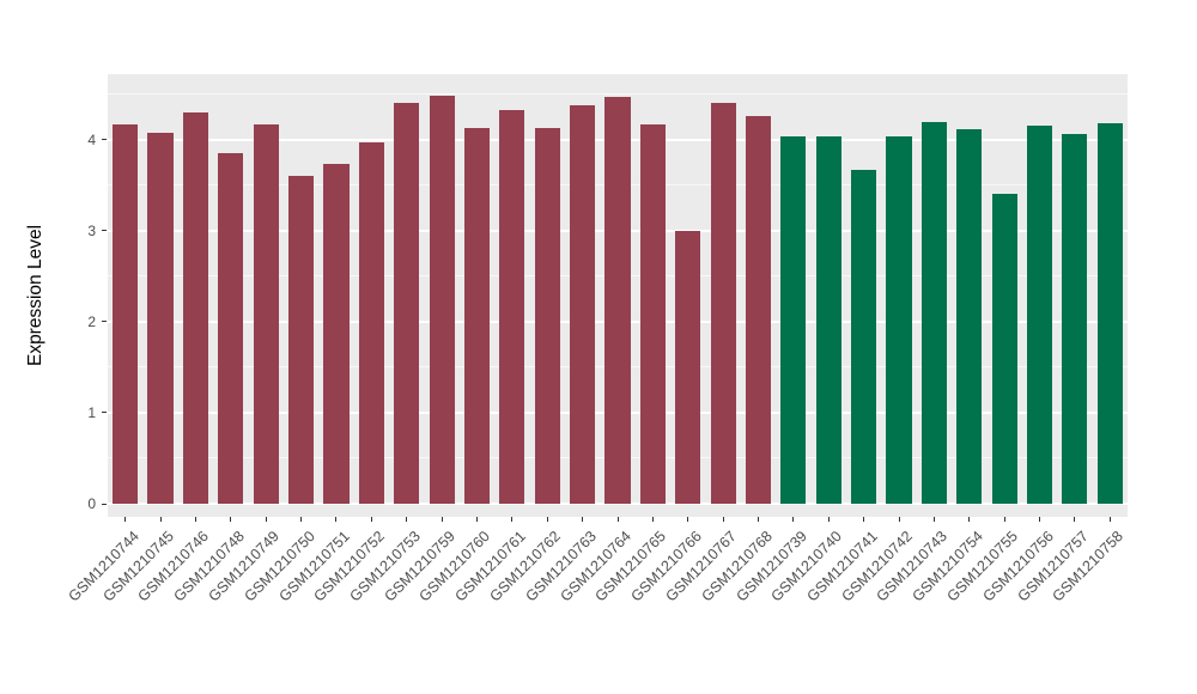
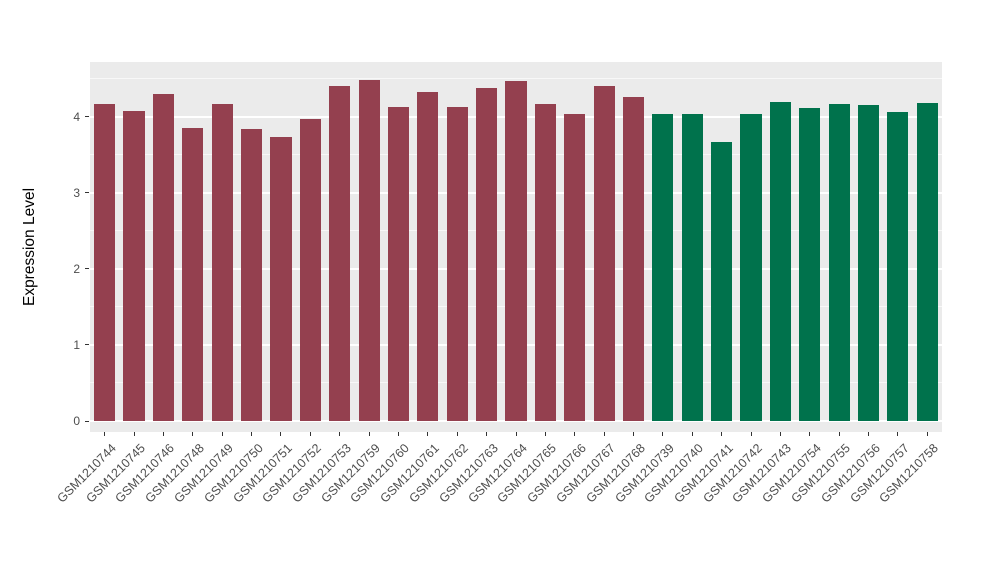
GSM1210750: 3.6 -> 3.8
GSM1210766: 3.0 -> 4.0
GSM1210755: 3.4 -> 4.2
